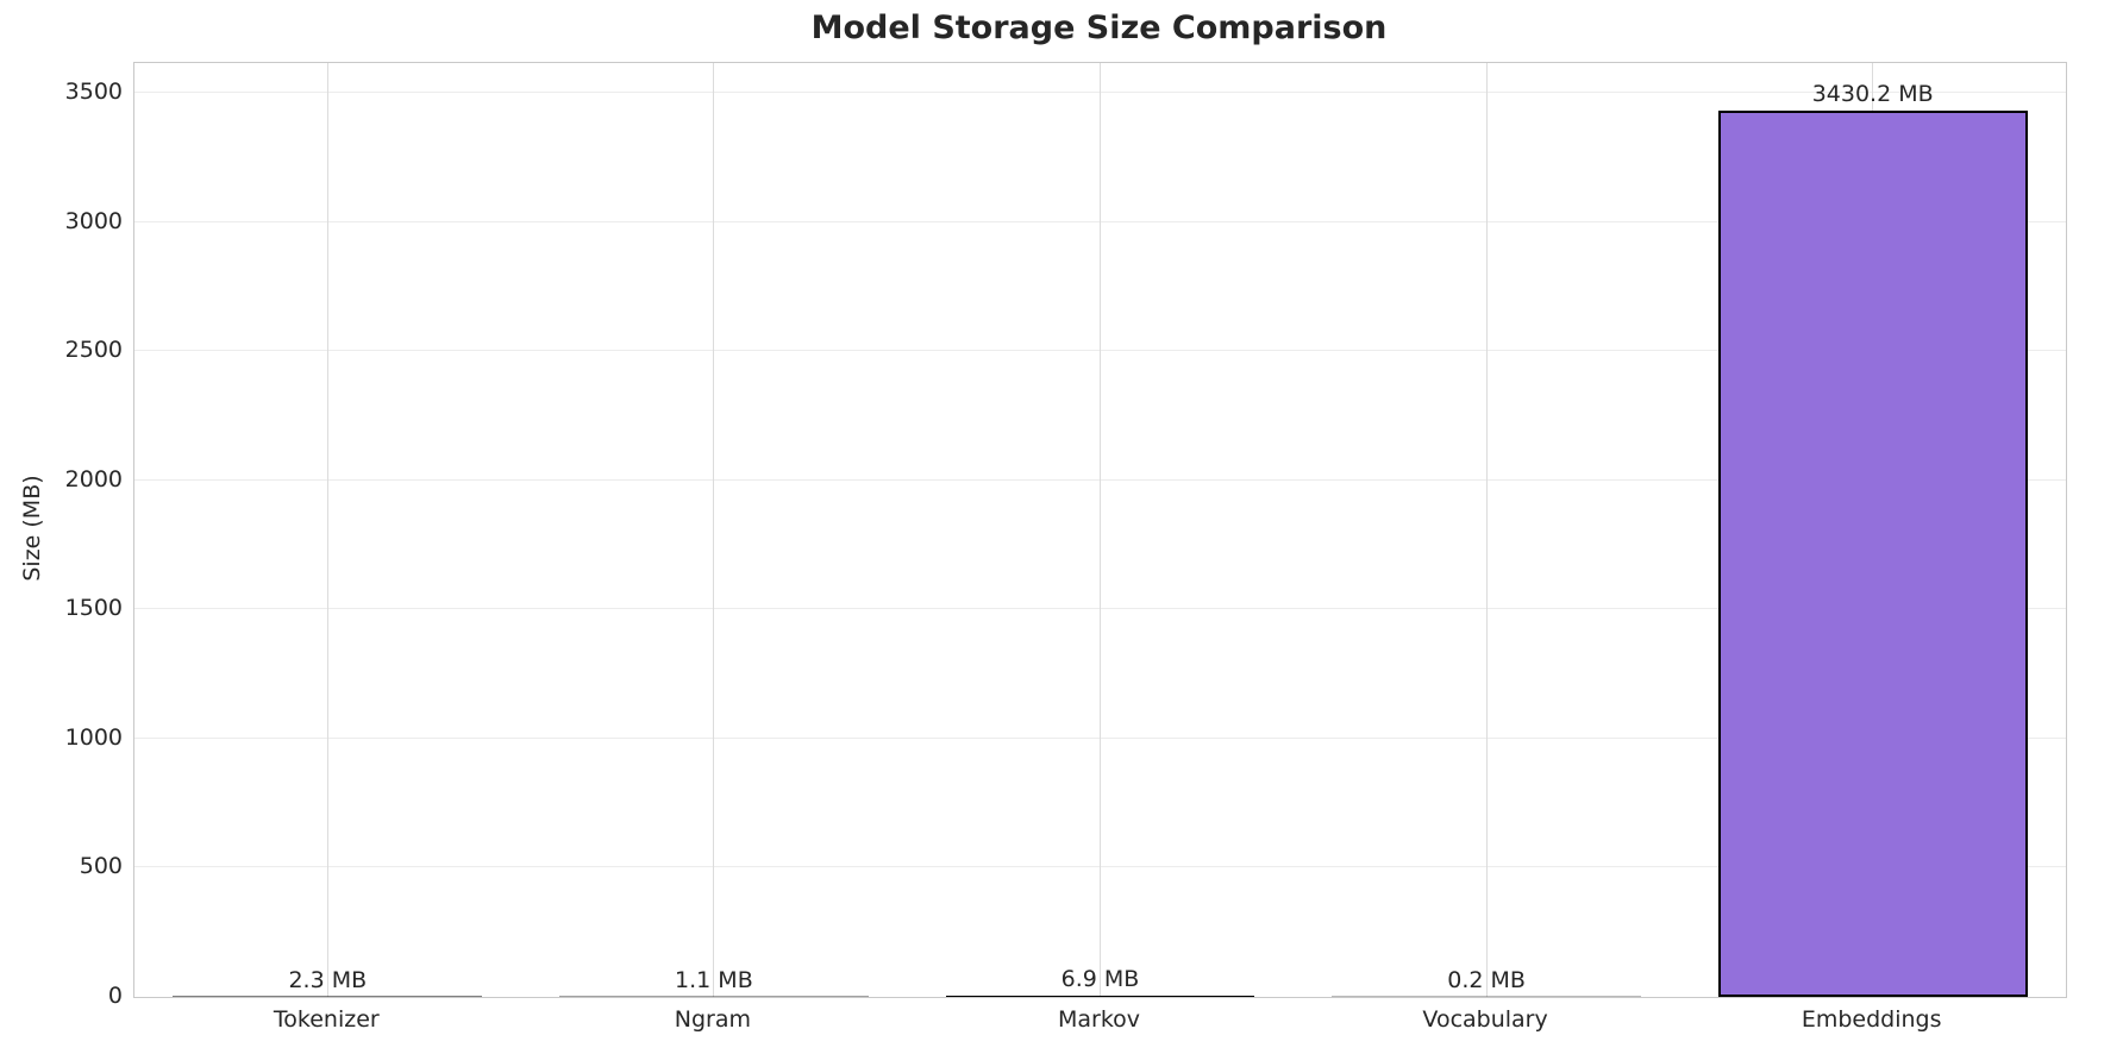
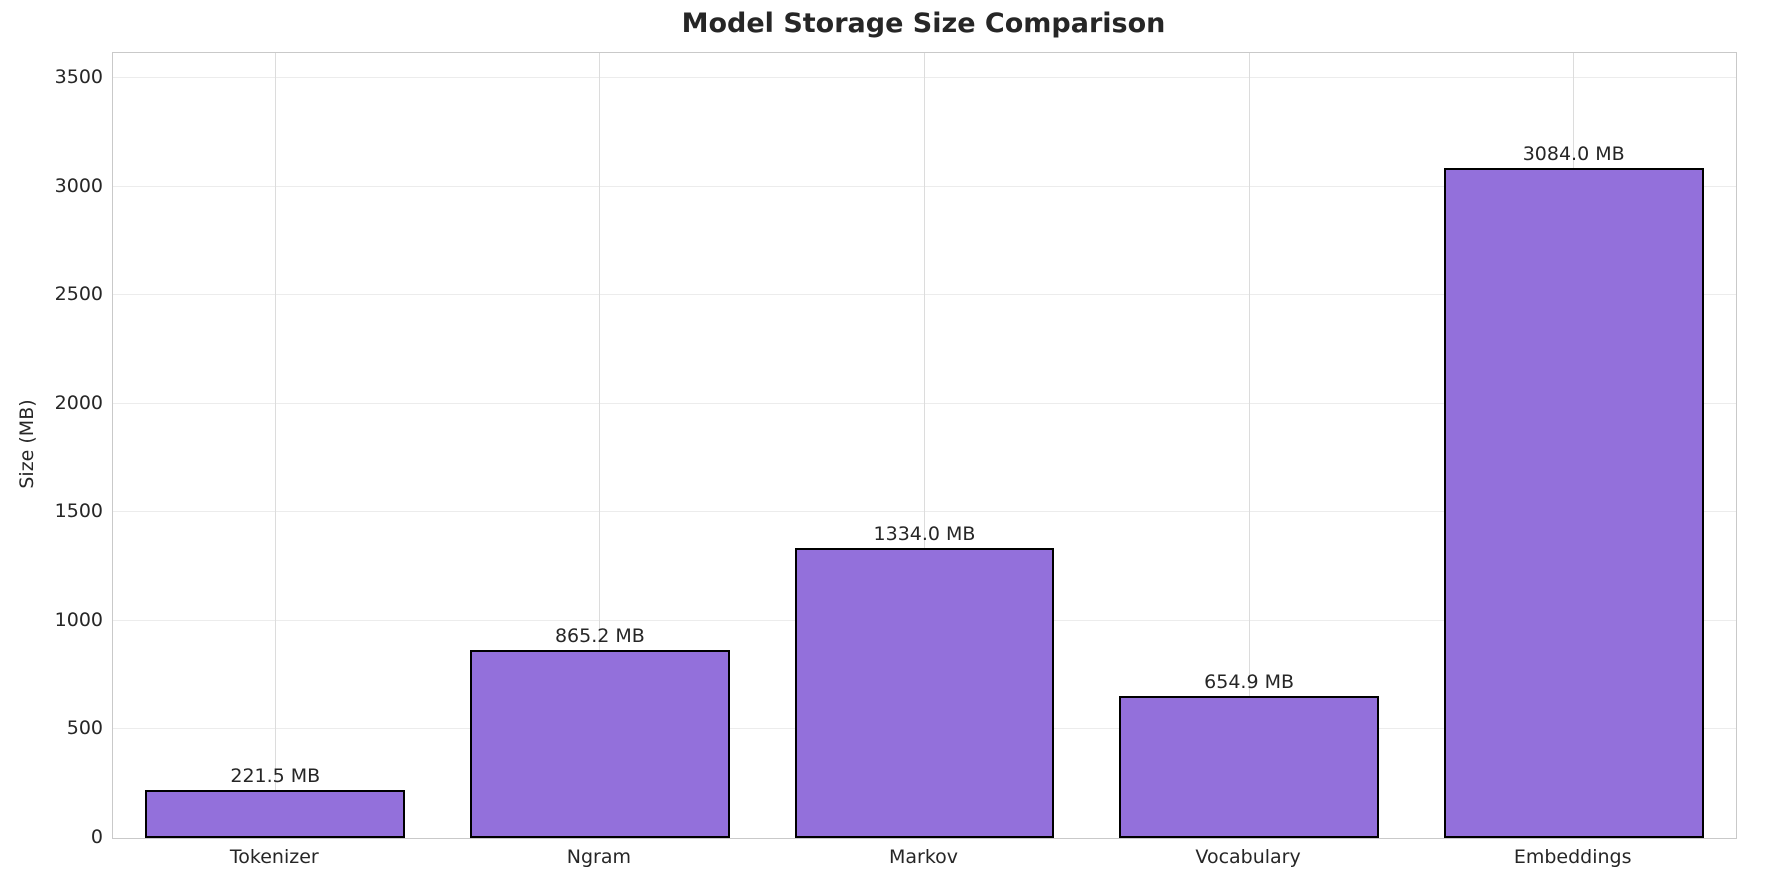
Tokenizer: 2.3 -> 221.5
Ngram: 1.1 -> 865.2
Markov: 6.9 -> 1334.0
Vocabulary: 0.2 -> 654.9
Embeddings: 3430.2 -> 3084.0
